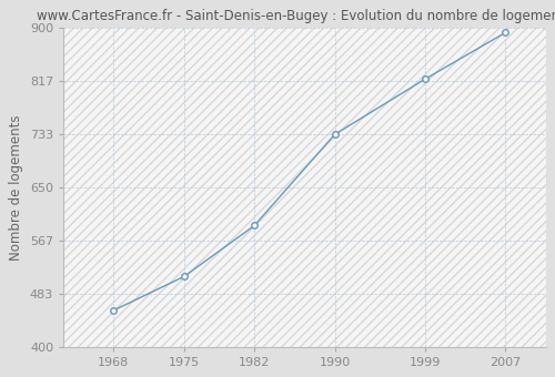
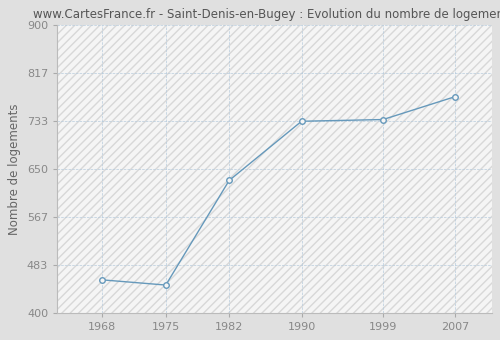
1975: 510 -> 448
1982: 590 -> 630
1999: 820 -> 736
2007: 893 -> 776
